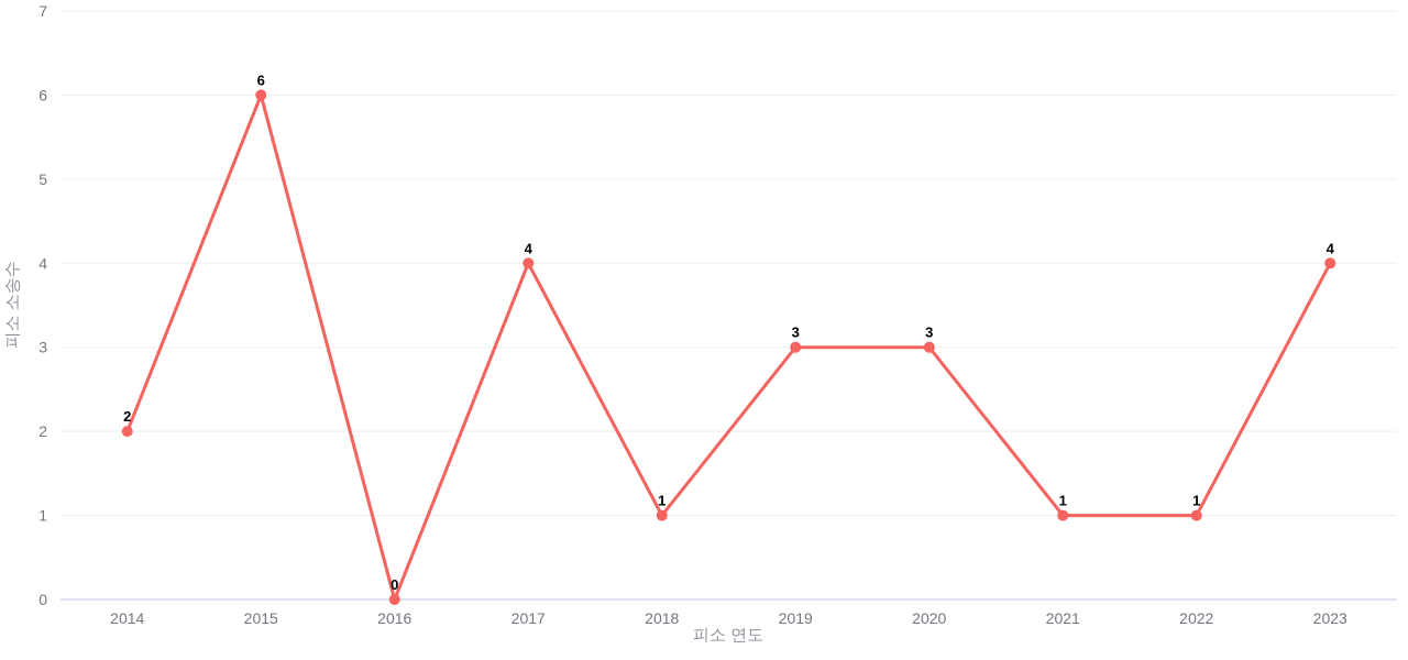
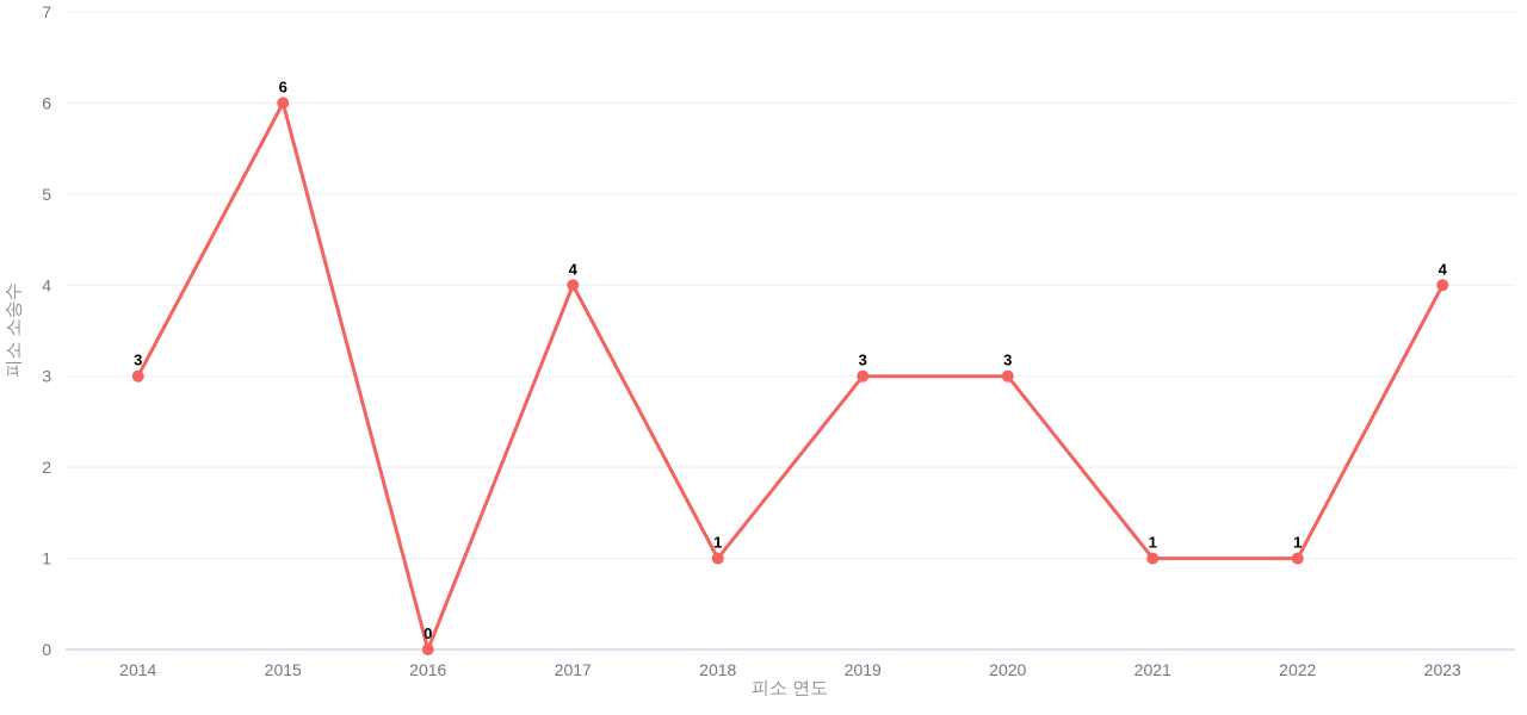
2014: 2 -> 3
